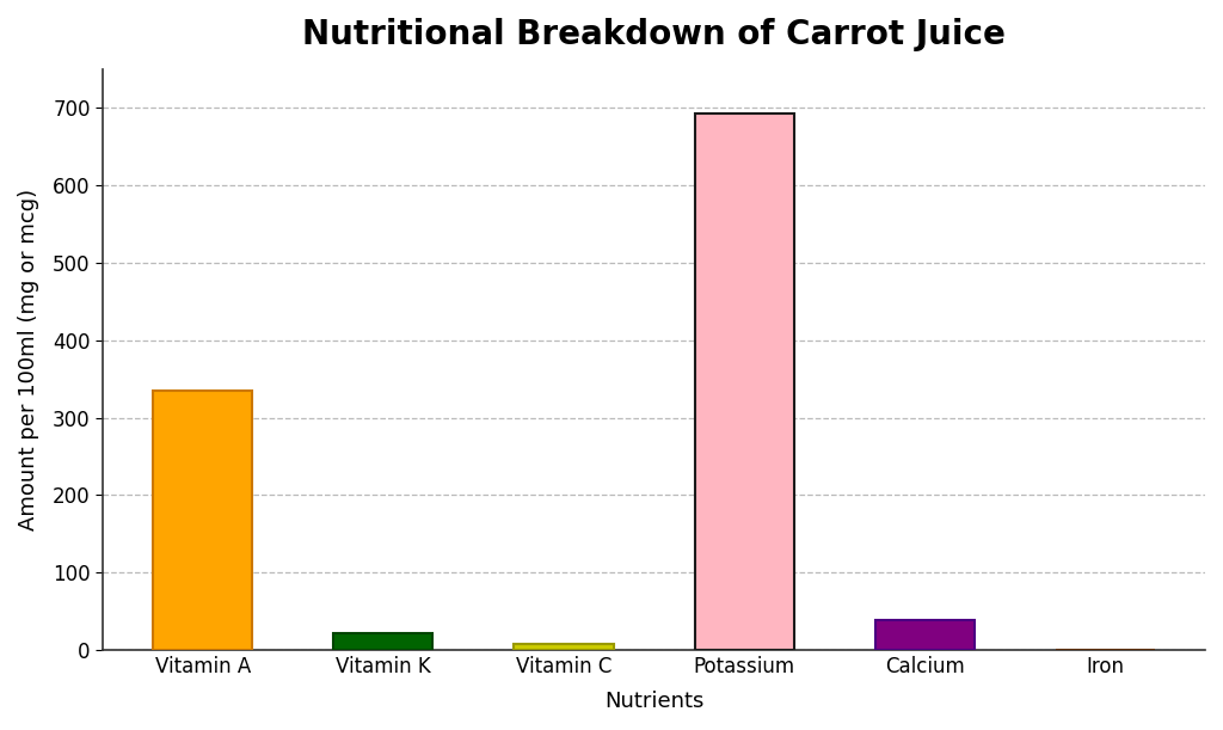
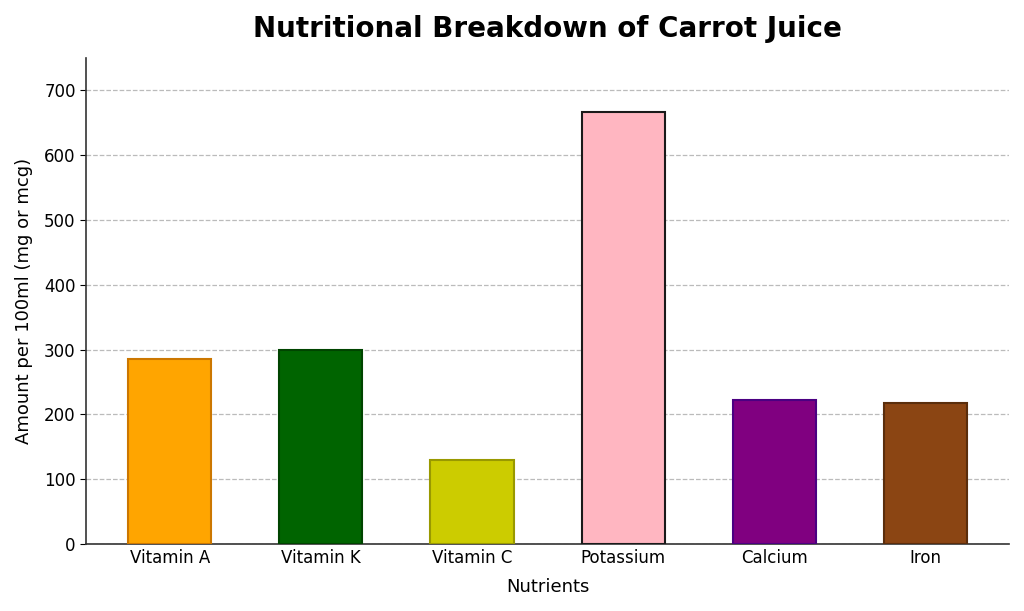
Vitamin A: 335 -> 286
Vitamin K: 21 -> 300
Vitamin C: 8 -> 130
Potassium: 692 -> 666
Calcium: 38 -> 222
Iron: 0 -> 218
